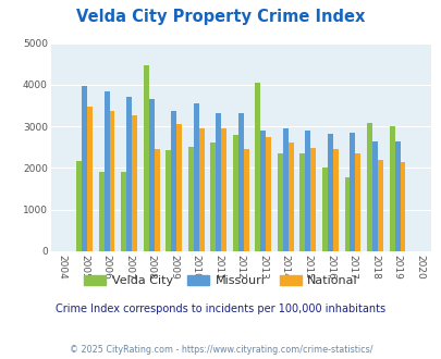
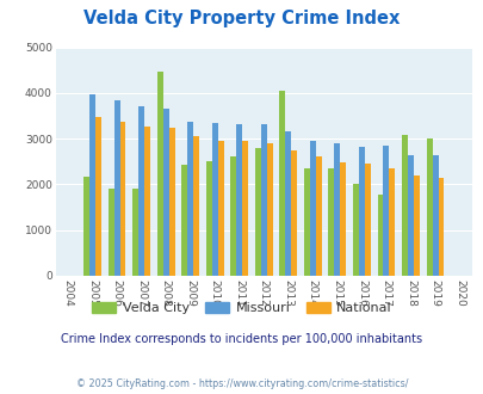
National/2008: 2450 -> 3230
Missouri/2010: 3550 -> 3340
National/2012: 2450 -> 2900
Missouri/2013: 2900 -> 3150
